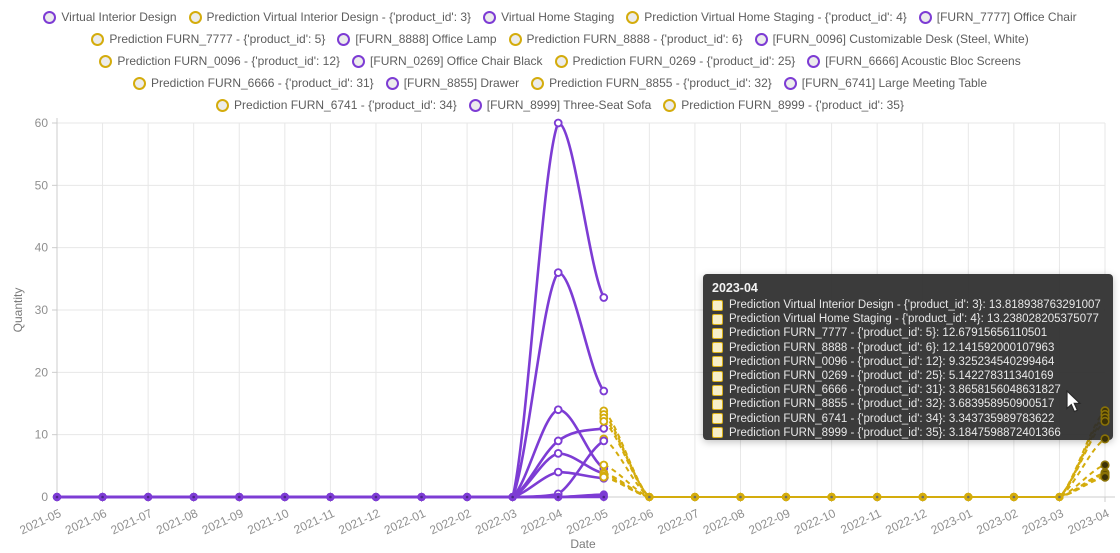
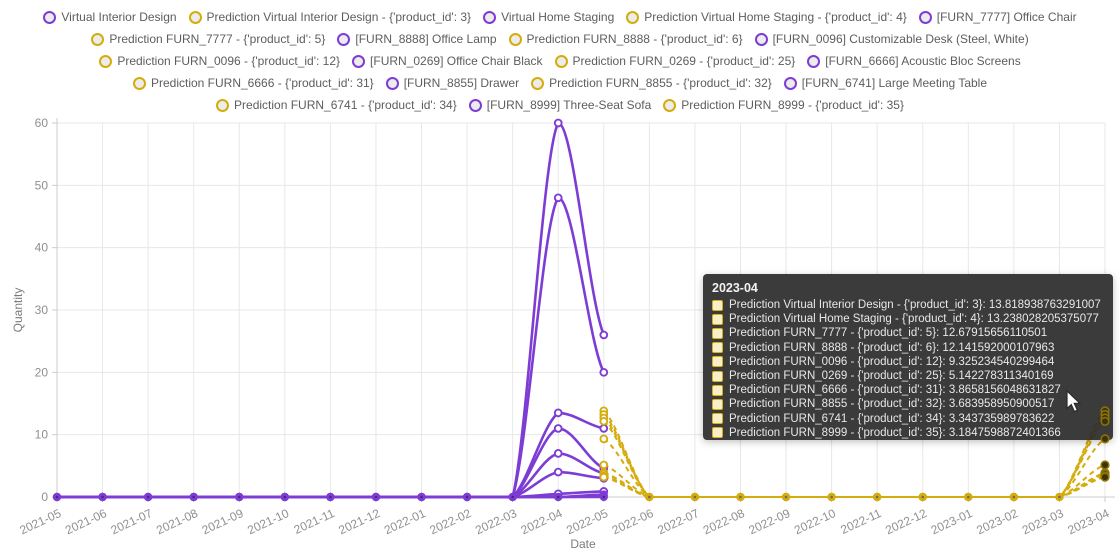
Virtual Home Staging/2022-04: 36 -> 48
[FURN_7777] Office Chair/2022-04: 9 -> 14
[FURN_8888] Office Lamp/2022-04: 14 -> 11
Virtual Interior Design/2022-05: 32 -> 26
Virtual Home Staging/2022-05: 17 -> 20
[FURN_6666] Acoustic Bloc Screens/2022-05: 9 -> 1
